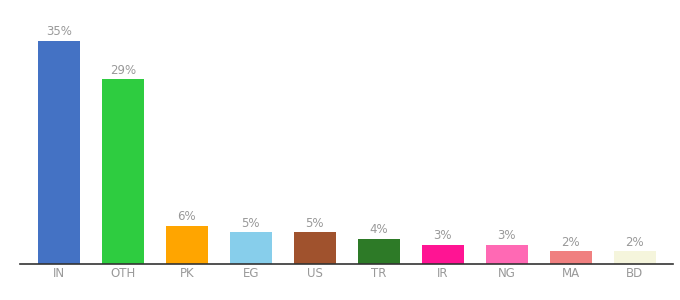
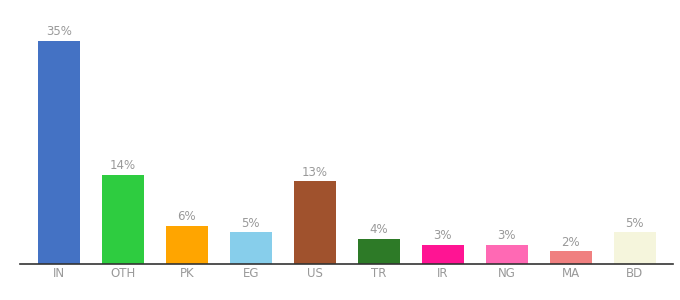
OTH: 29% -> 14%
US: 5% -> 13%
BD: 2% -> 5%
